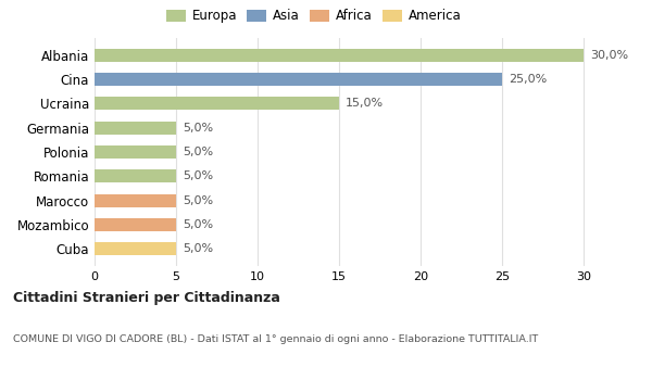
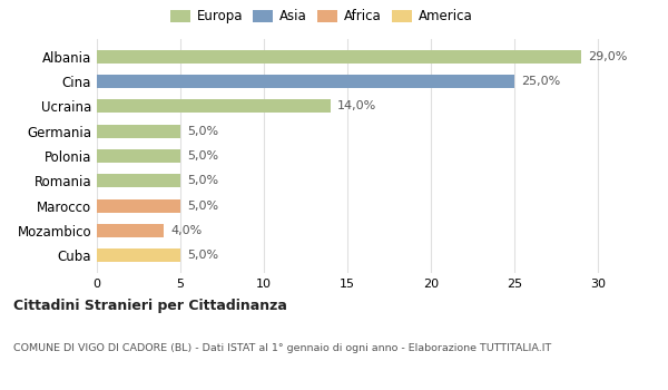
Albania: 30,0% -> 29,0%
Ucraina: 15,0% -> 14,0%
Mozambico: 5,0% -> 4,0%
